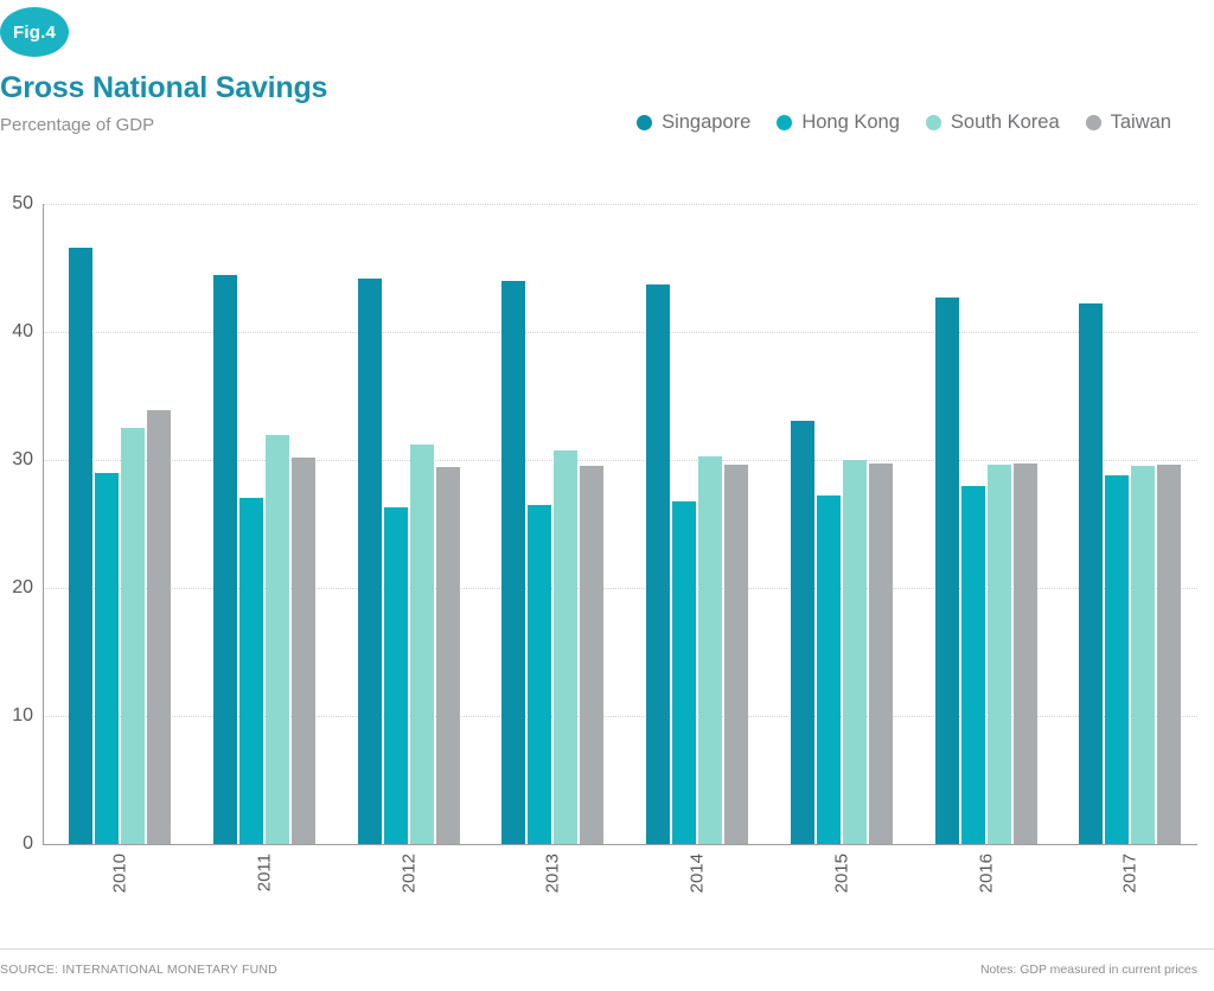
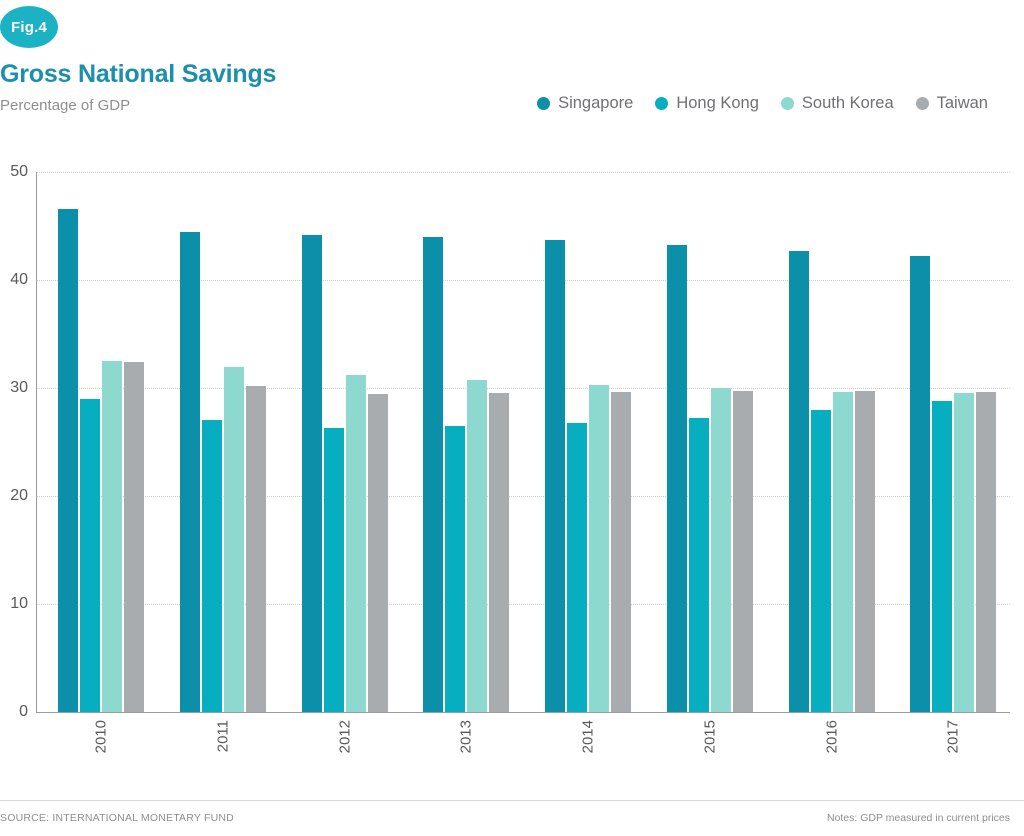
Taiwan/2010: 33.9 -> 32.4
Singapore/2015: 33.1 -> 43.2
